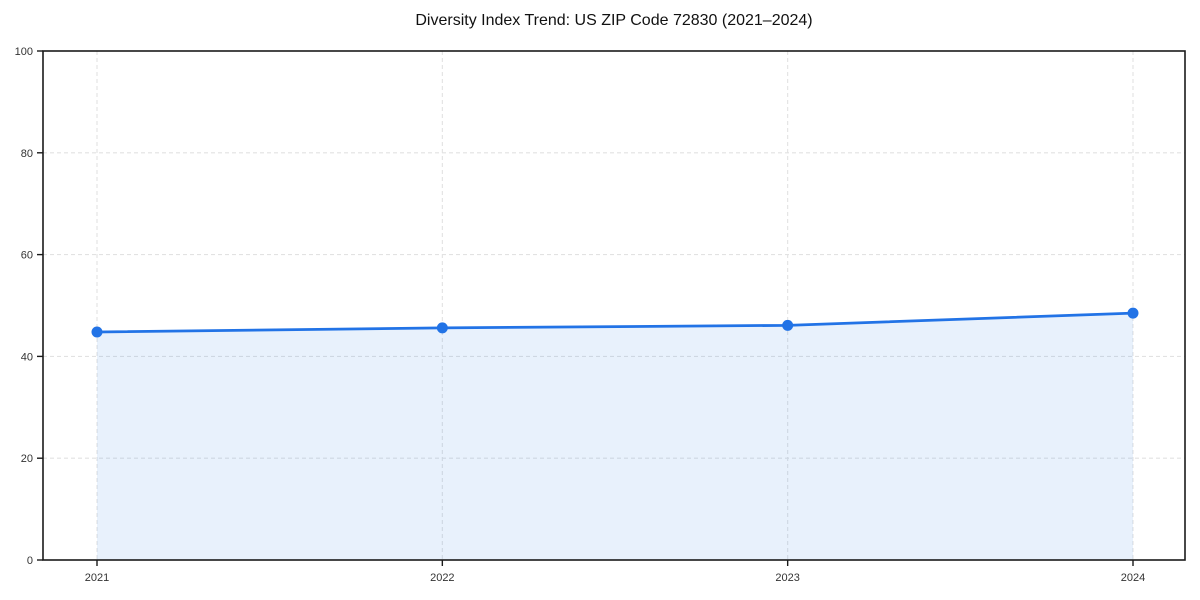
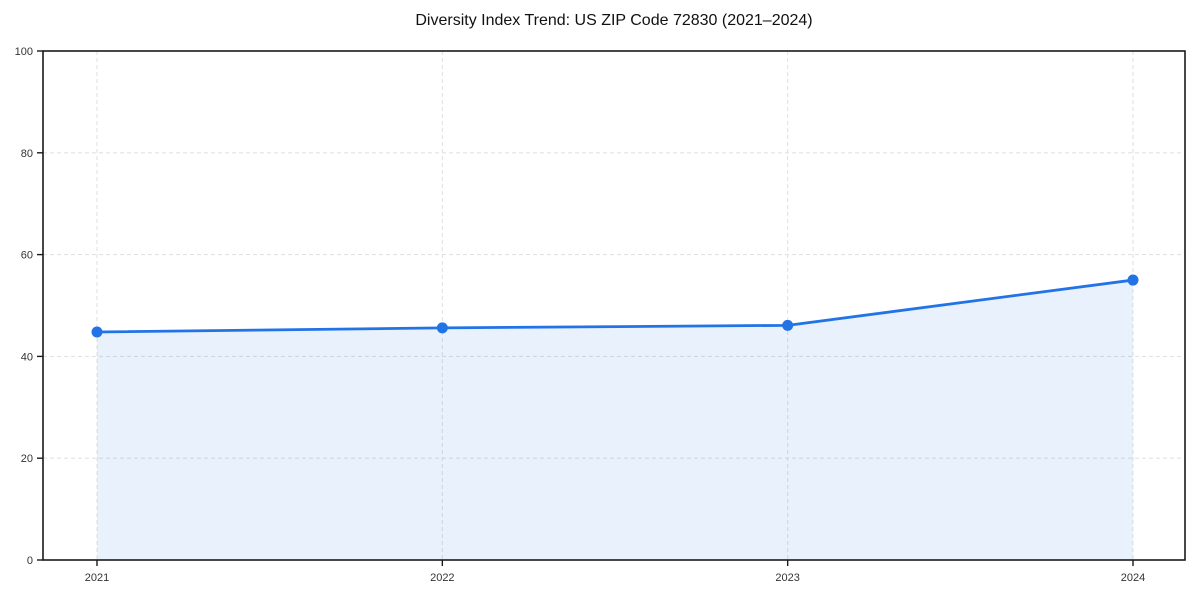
2024: 48 -> 55
